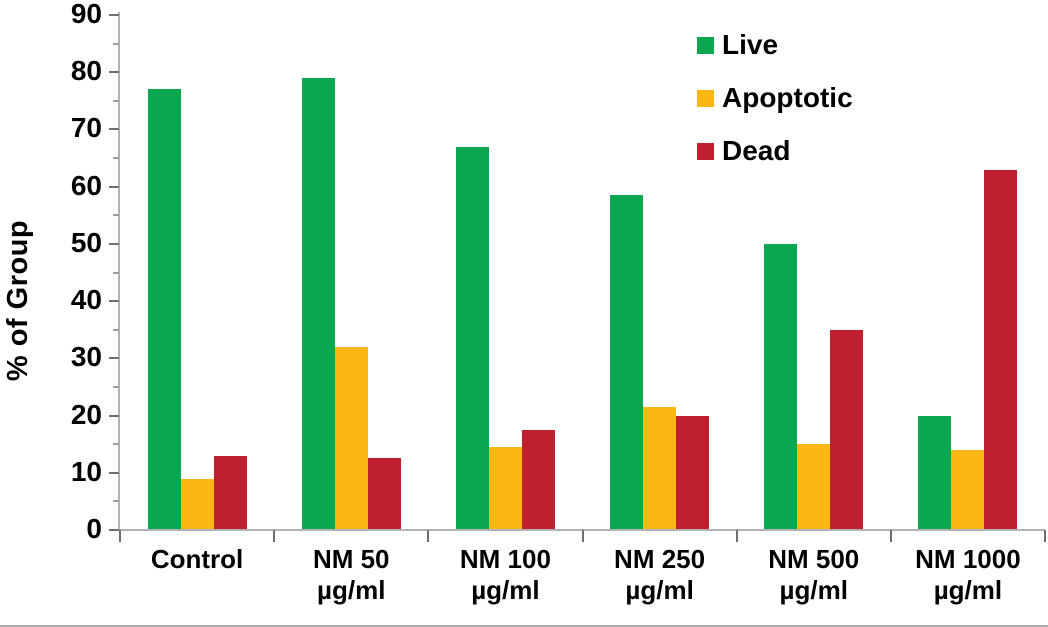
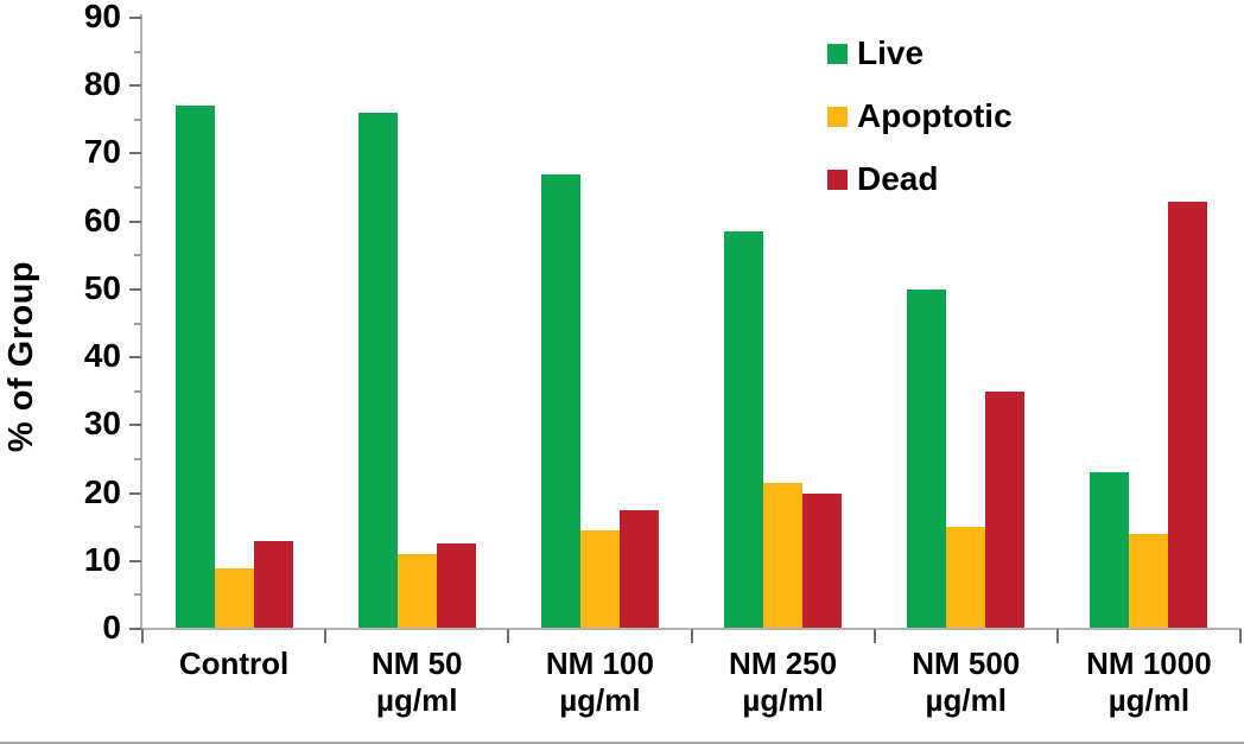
Live/NM 50 µg/ml: 79 -> 76
Apoptotic/NM 50 µg/ml: 32 -> 11
Live/NM 1000 µg/ml: 20 -> 23
